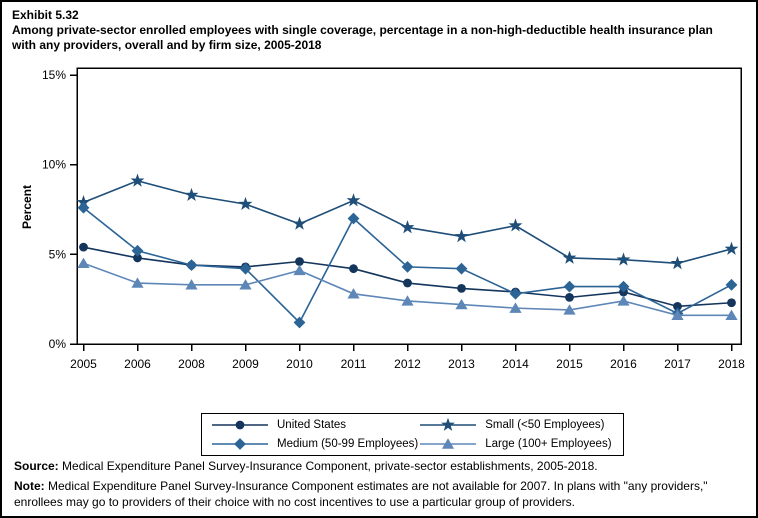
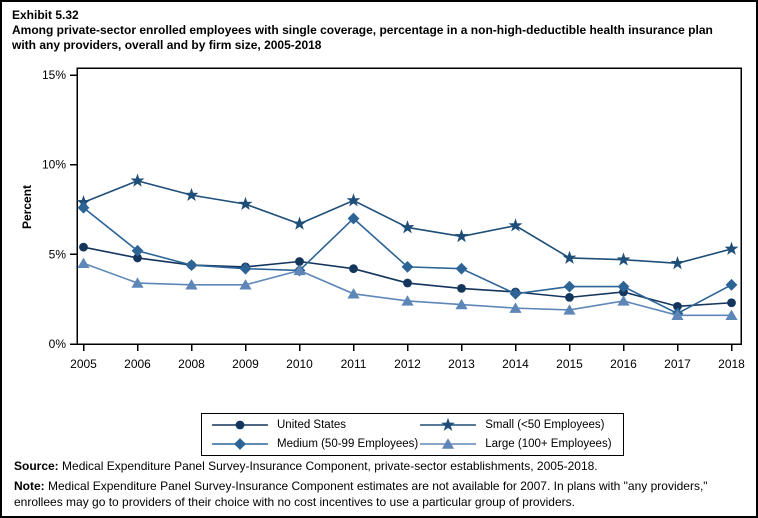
Medium (50-99 Employees)/2010: 1.2% -> 4.1%
